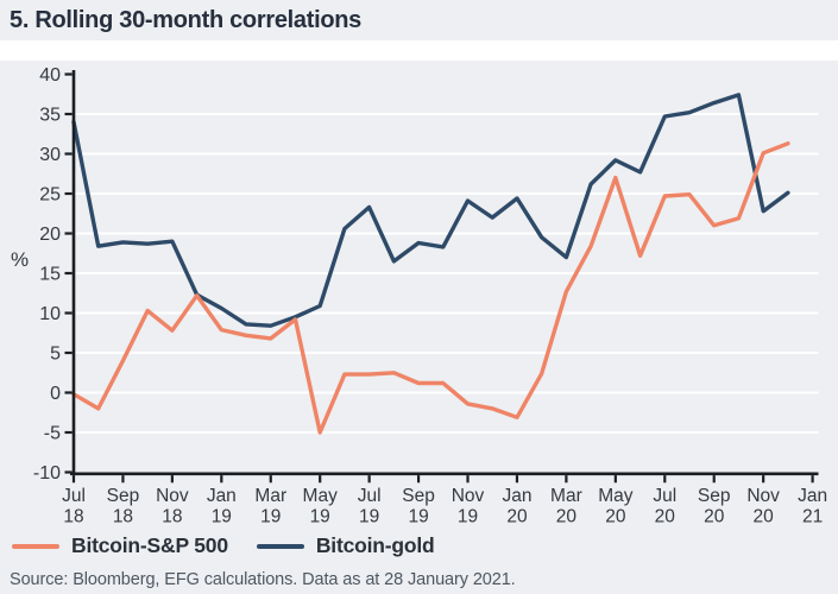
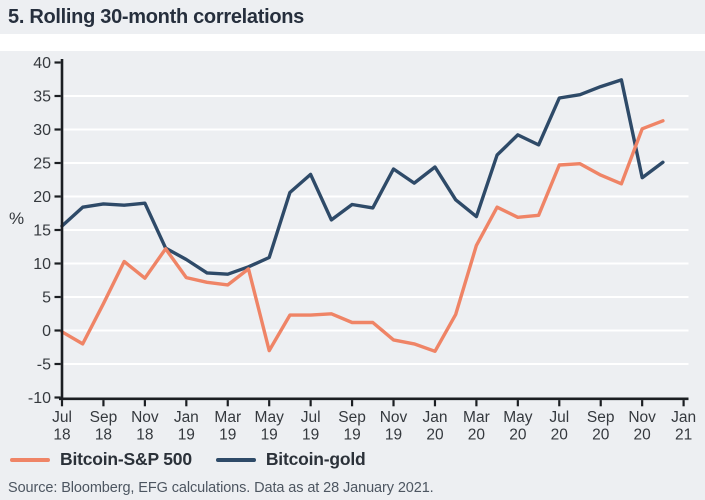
Bitcoin-gold/Jul 18: 34 -> 16
Bitcoin-S&P 500/May 19: -5 -> -3
Bitcoin-S&P 500/May 20: 27 -> 17
Bitcoin-S&P 500/Sep 20: 21 -> 23
